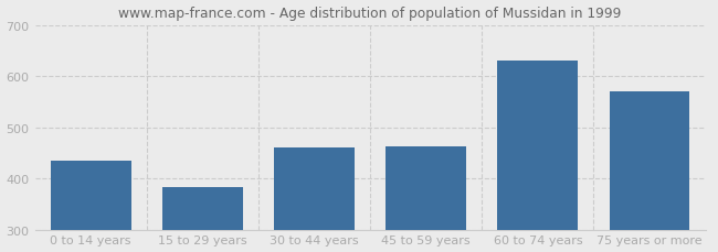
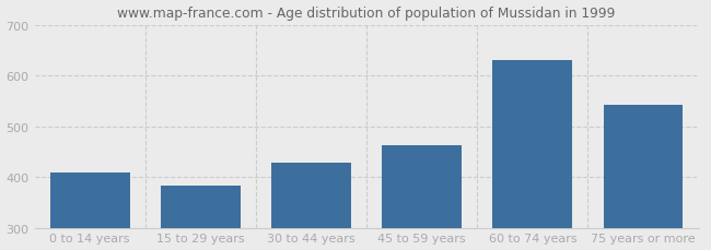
0 to 14 years: 435 -> 410
30 to 44 years: 460 -> 428
75 years or more: 570 -> 542
